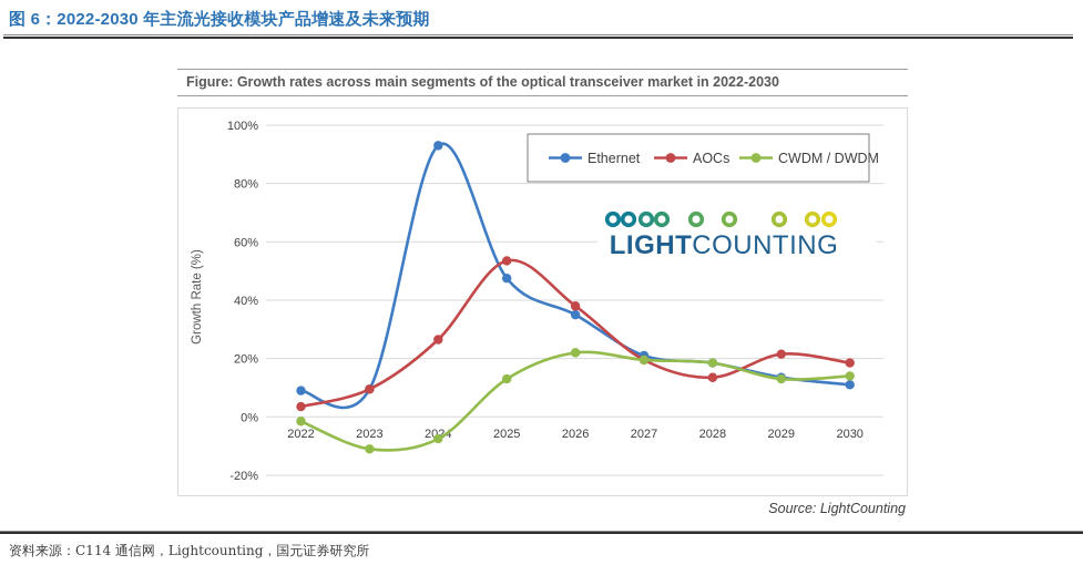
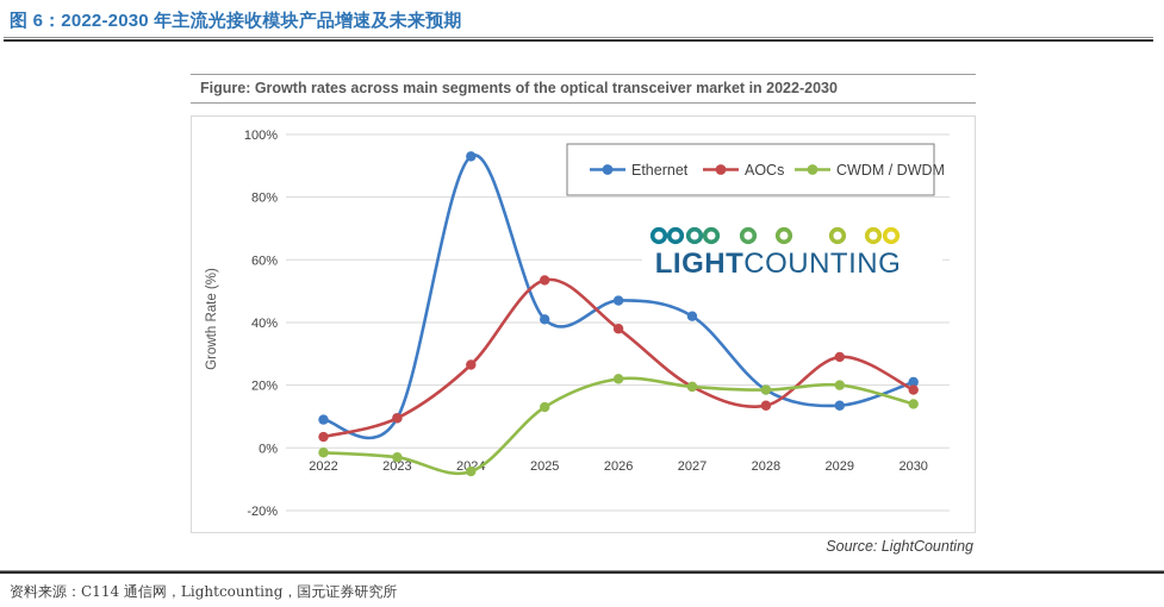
CWDM / DWDM/2023: -11% -> -3%
Ethernet/2025: 48% -> 41%
Ethernet/2026: 35% -> 47%
Ethernet/2027: 21% -> 42%
AOCs/2029: 22% -> 29%
CWDM / DWDM/2029: 13% -> 20%
Ethernet/2030: 11% -> 21%
